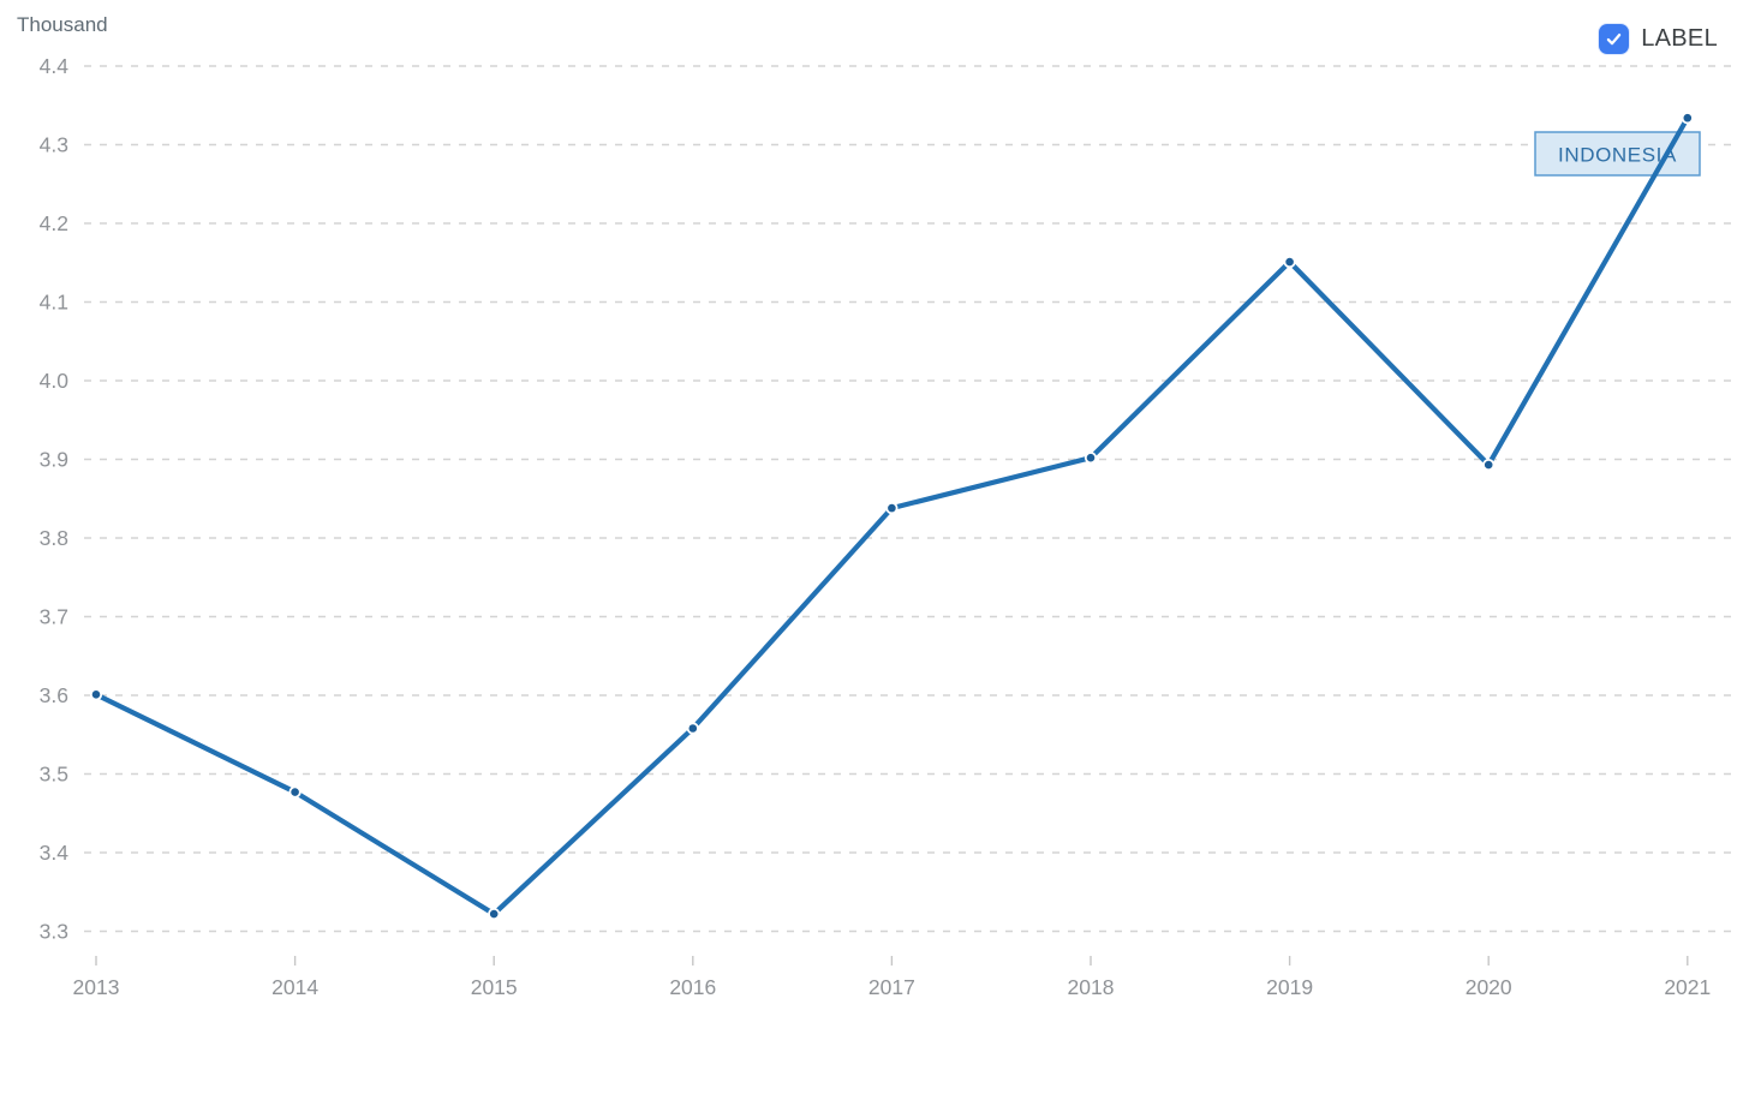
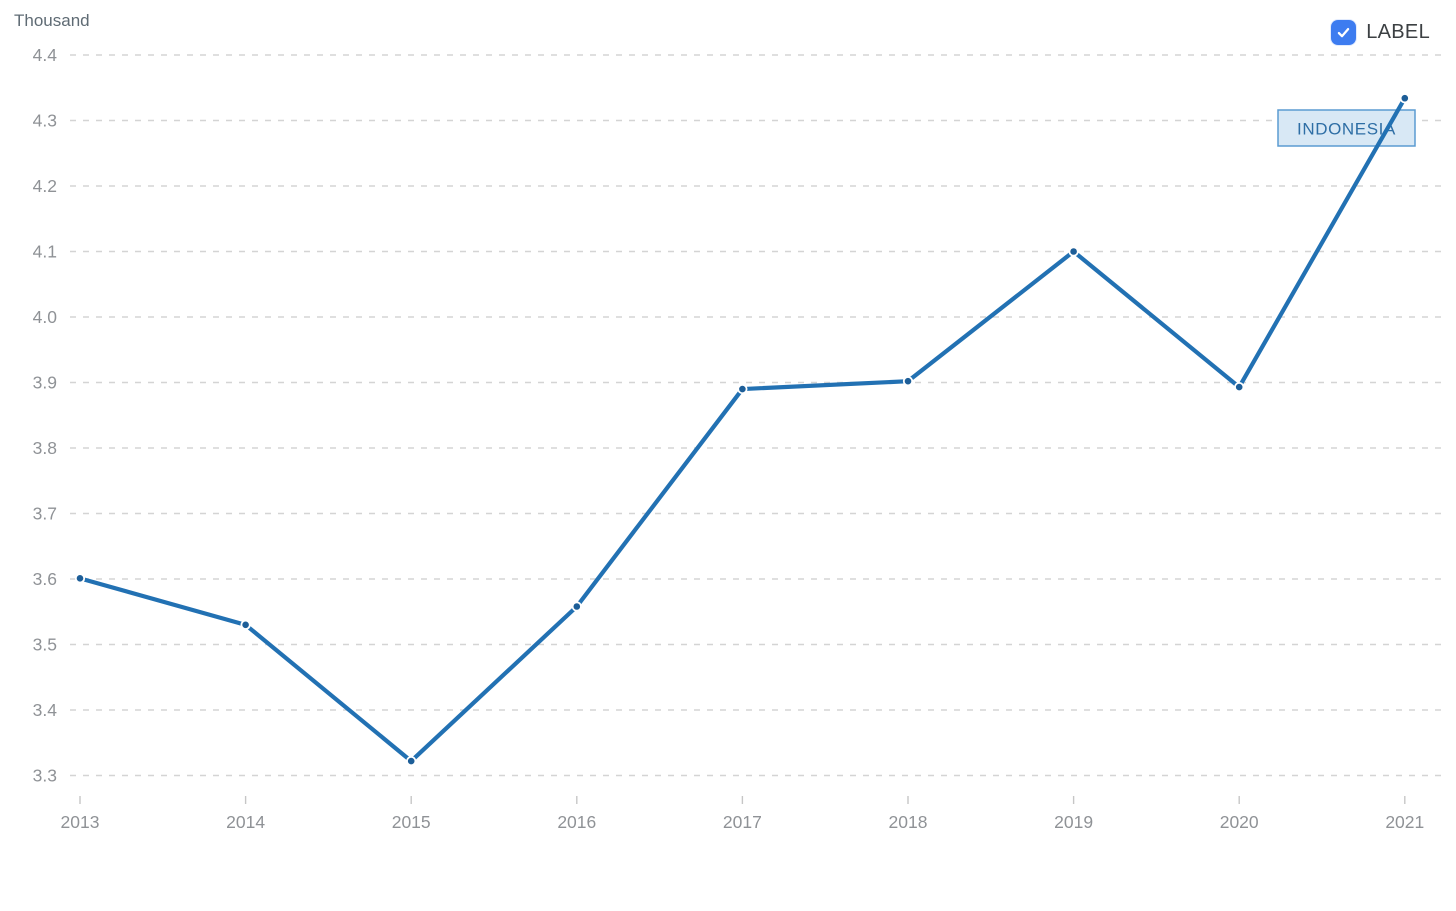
2014: 3.48 -> 3.53
2017: 3.84 -> 3.89
2019: 4.15 -> 4.10
